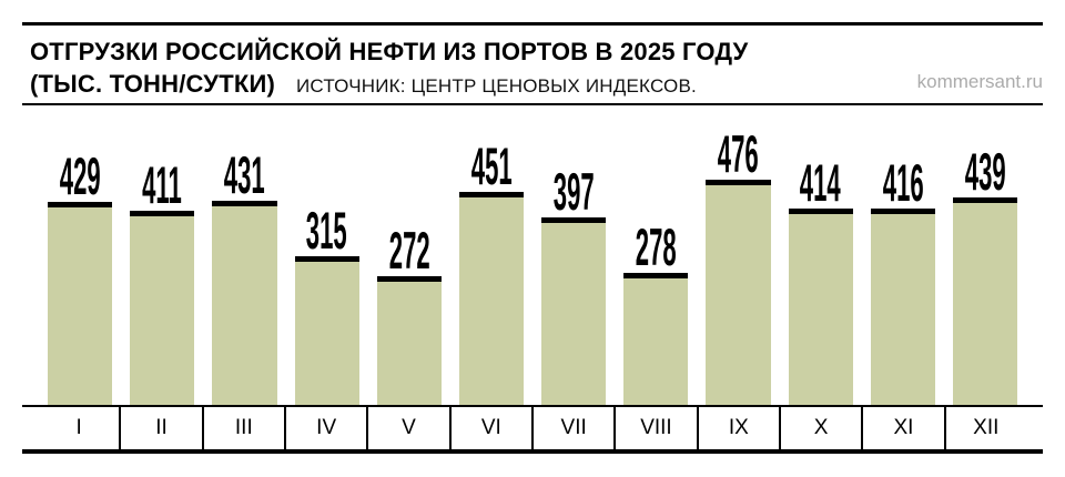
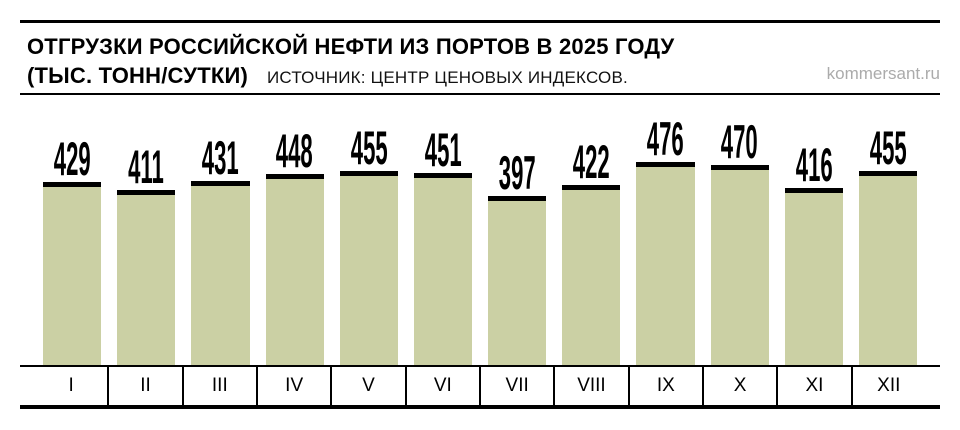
IV: 315 -> 448
V: 272 -> 455
VIII: 278 -> 422
X: 414 -> 470
XII: 439 -> 455
